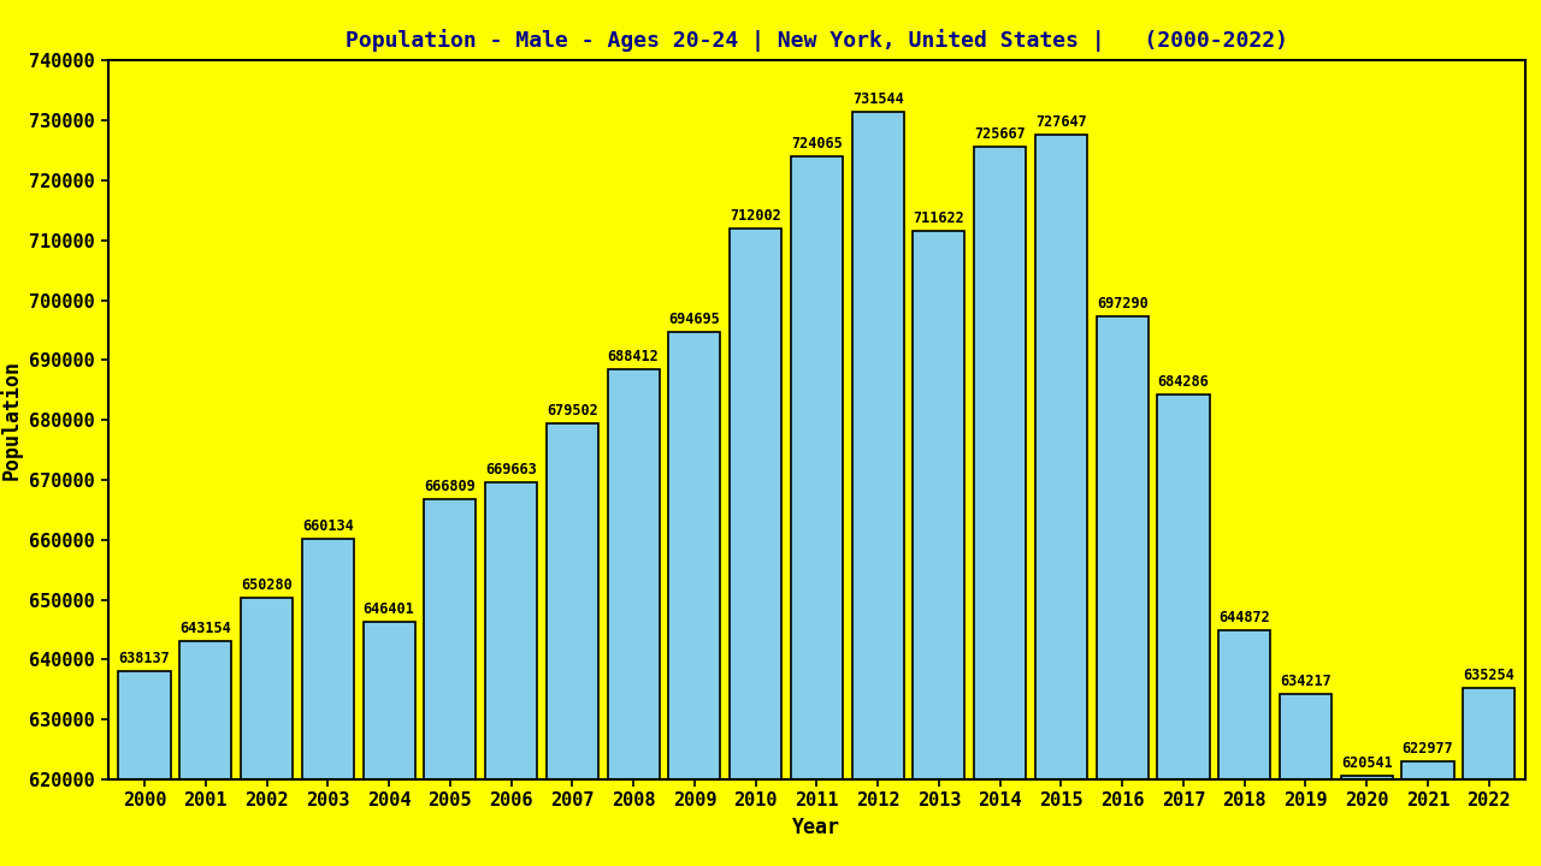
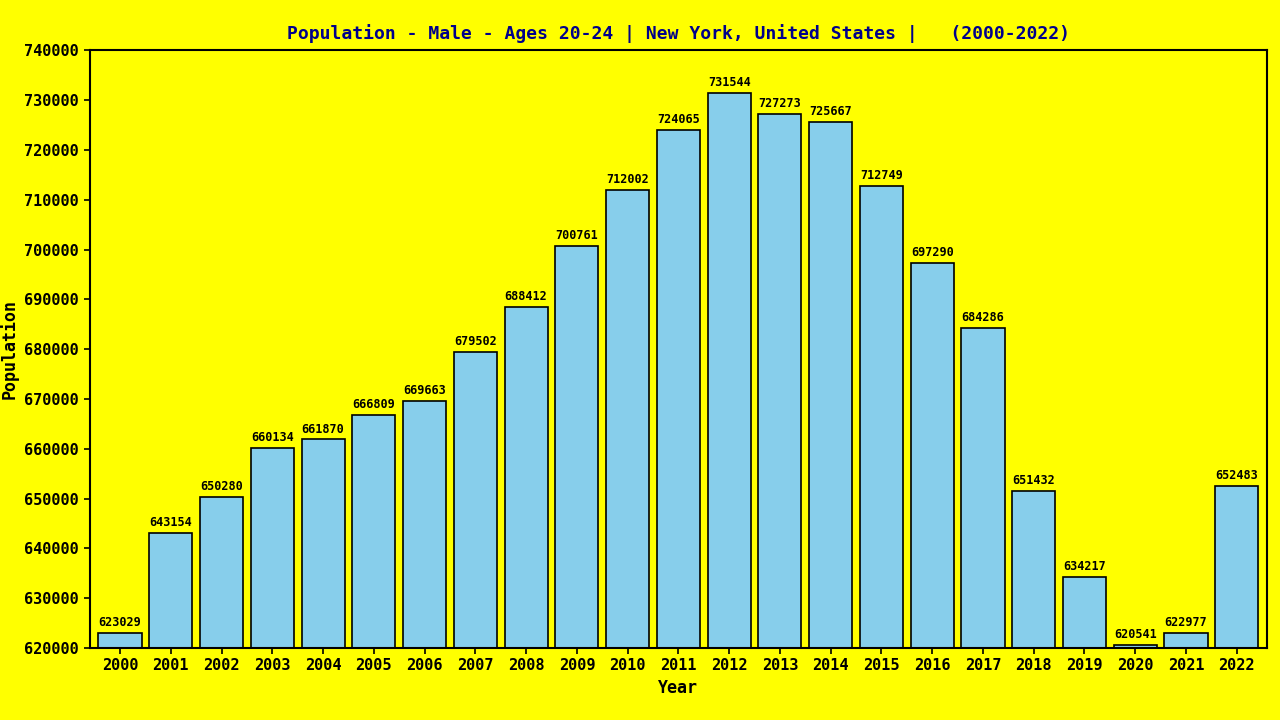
2000: 638137 -> 623029
2004: 646401 -> 661870
2009: 694695 -> 700761
2013: 711622 -> 727273
2015: 727647 -> 712749
2018: 644872 -> 651432
2022: 635254 -> 652483
